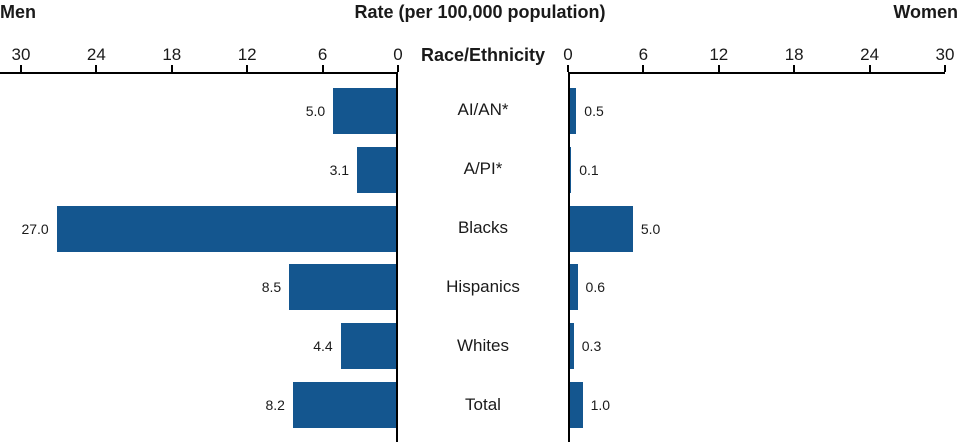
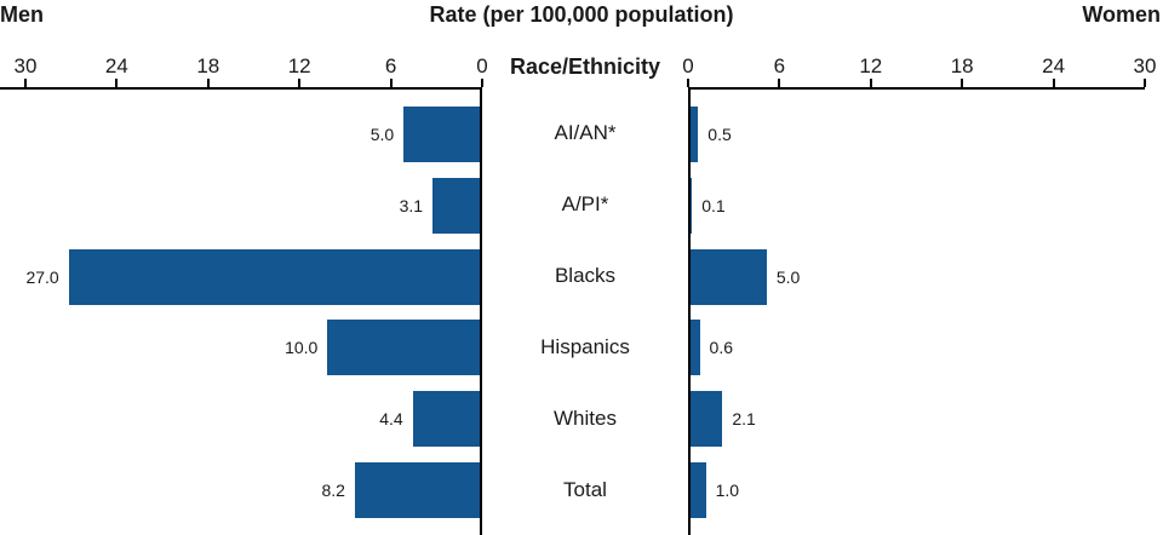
Men/Hispanics: 8.5 -> 10.0
Women/Whites: 0.3 -> 2.1
